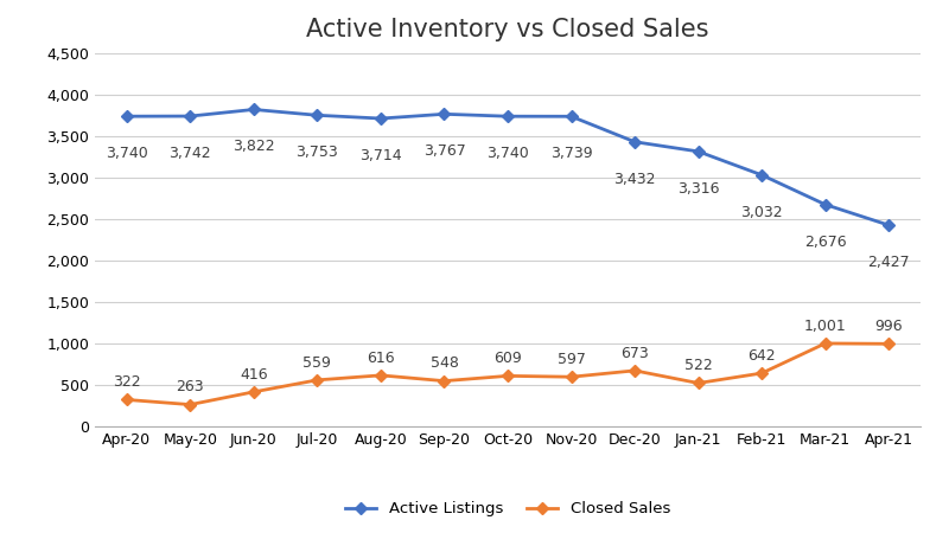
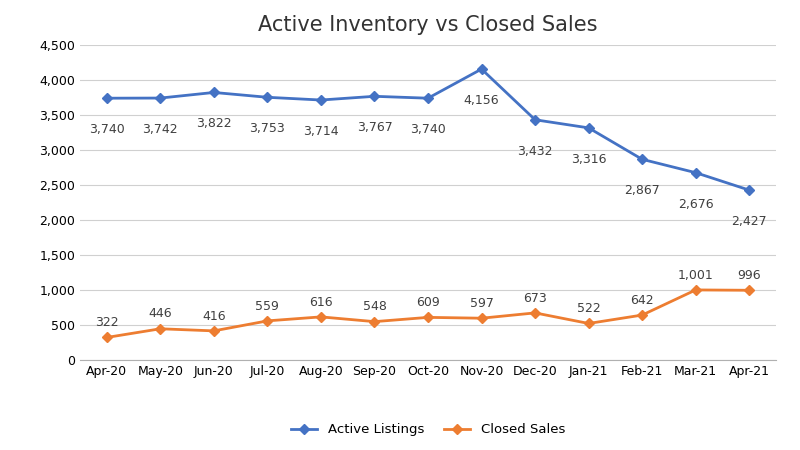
Closed Sales/May-20: 263 -> 446
Active Listings/Nov-20: 3,739 -> 4,156
Active Listings/Feb-21: 3,032 -> 2,867
